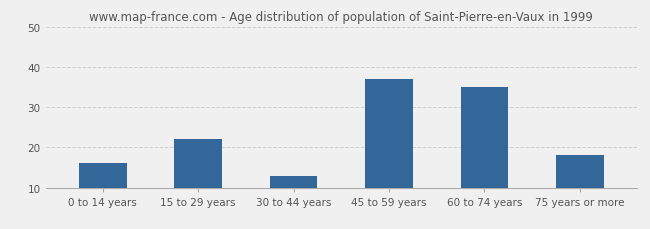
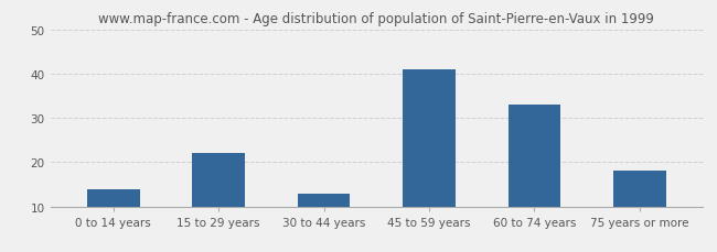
0 to 14 years: 16 -> 14
45 to 59 years: 37 -> 41
60 to 74 years: 35 -> 33
